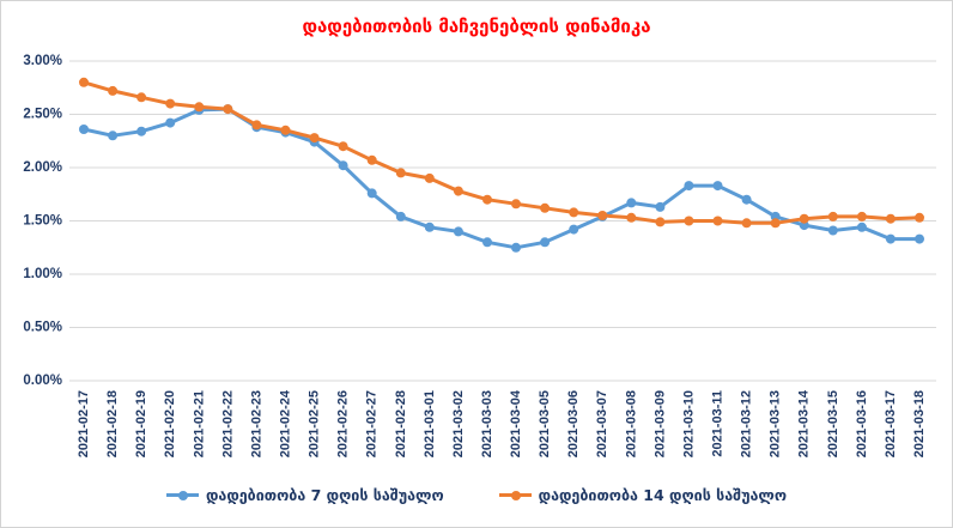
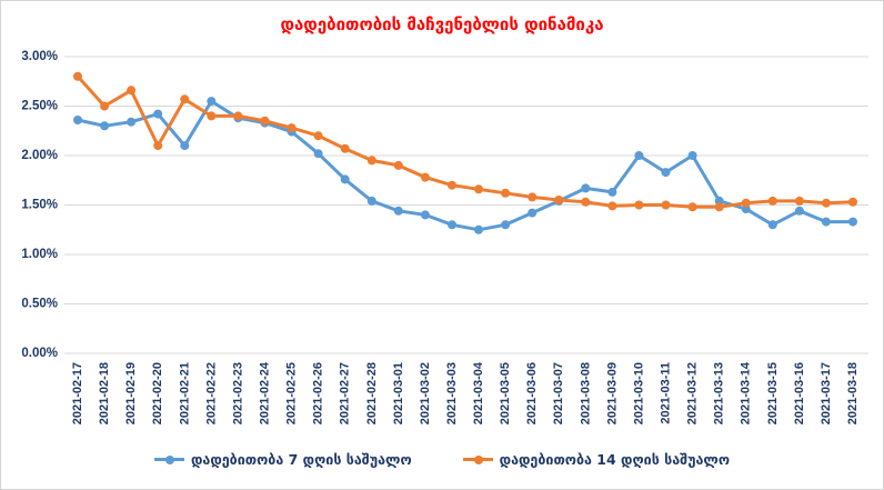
დადებითობა 14 დღის საშუალო/2021-02-18: 2.7% -> 2.5%
დადებითობა 14 დღის საშუალო/2021-02-20: 2.6% -> 2.1%
დადებითობა 7 დღის საშუალო/2021-02-21: 2.5% -> 2.1%
დადებითობა 14 დღის საშუალო/2021-02-22: 2.5% -> 2.4%
დადებითობა 7 დღის საშუალო/2021-03-10: 1.8% -> 2.0%
დადებითობა 7 დღის საშუალო/2021-03-12: 1.7% -> 2.0%
დადებითობა 7 დღის საშუალო/2021-03-15: 1.4% -> 1.3%
